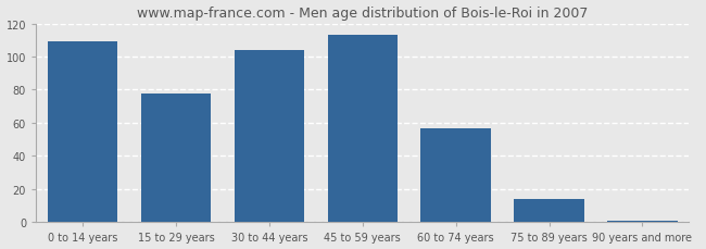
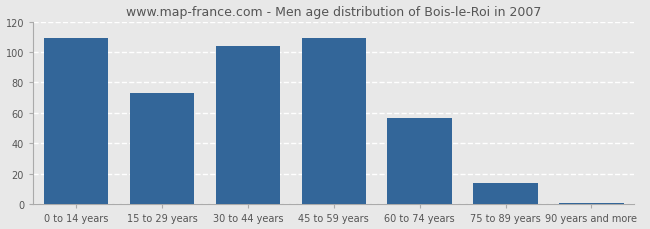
15 to 29 years: 78 -> 73
45 to 59 years: 113 -> 109
